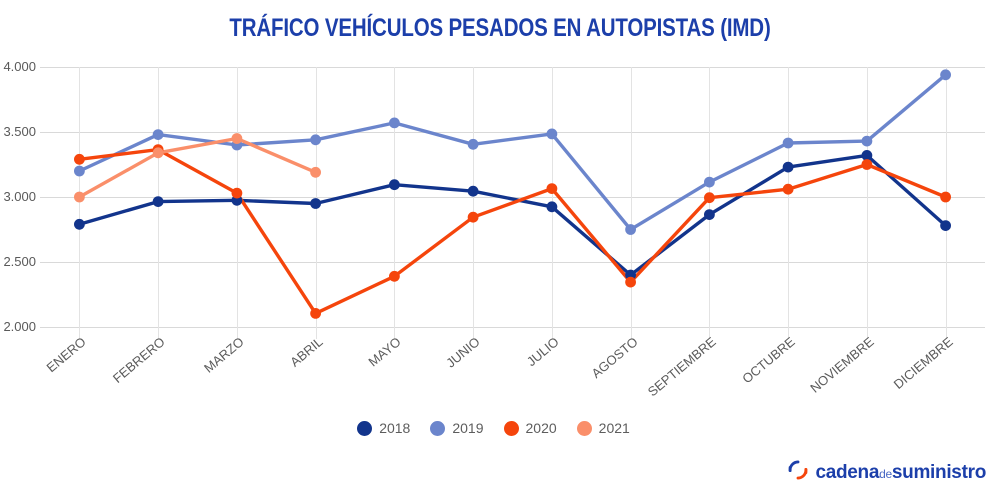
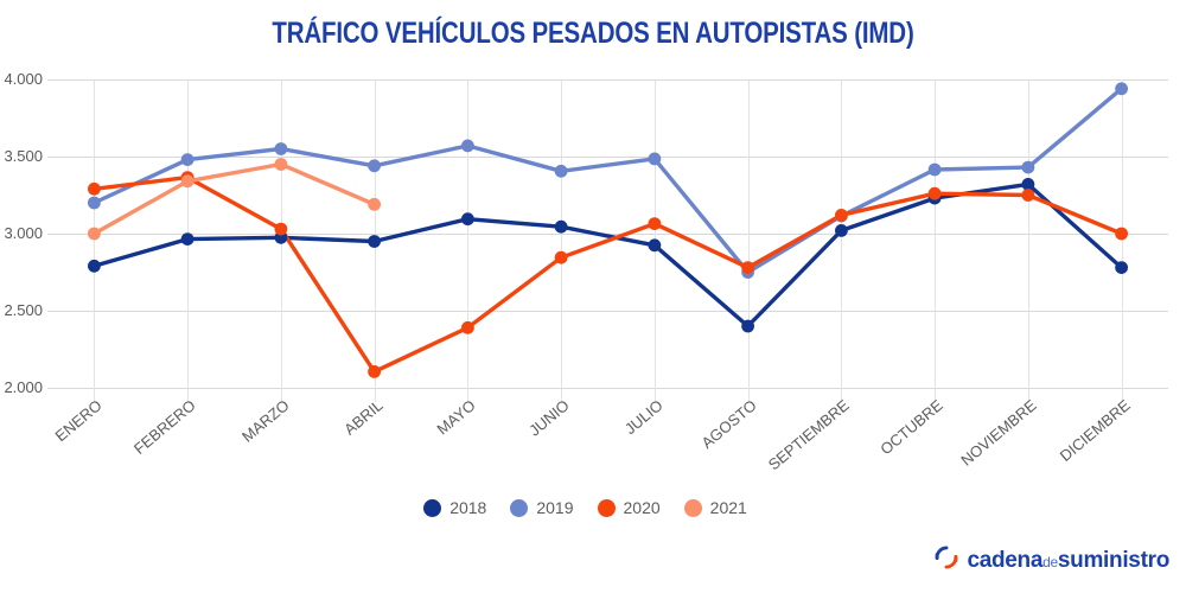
2019/MARZO: 3400 -> 3550
2020/AGOSTO: 2340 -> 2780
2018/SEPTIEMBRE: 2860 -> 3020
2020/SEPTIEMBRE: 3000 -> 3120
2020/OCTUBRE: 3060 -> 3260
